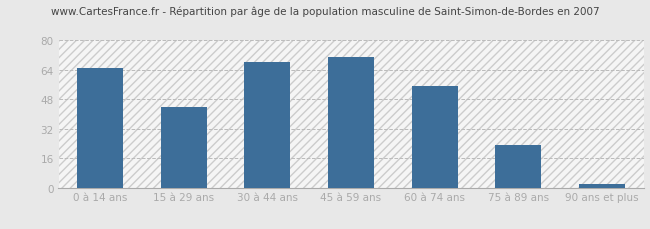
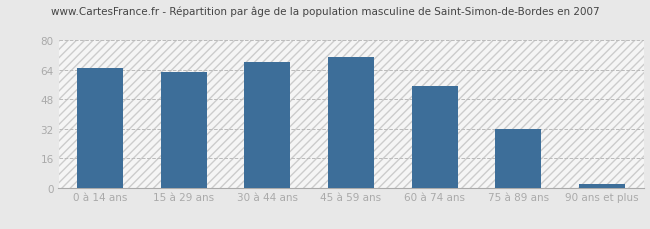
15 à 29 ans: 44 -> 63
75 à 89 ans: 23 -> 32
